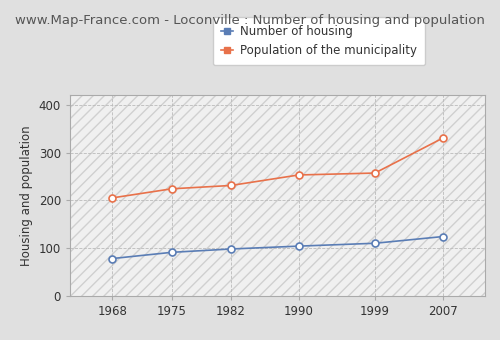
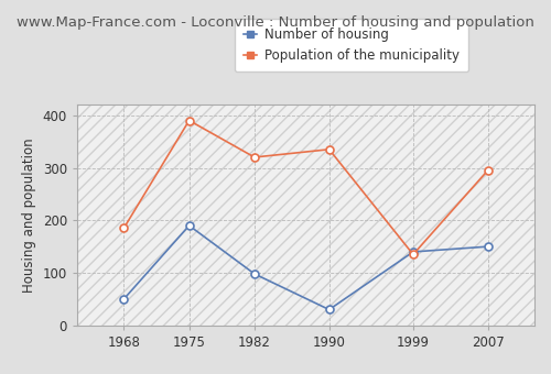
Number of housing/1968: 78 -> 50
Population of the municipality/1968: 205 -> 185
Number of housing/1975: 91 -> 190
Population of the municipality/1975: 224 -> 390
Population of the municipality/1982: 231 -> 320
Number of housing/1990: 104 -> 30
Population of the municipality/1990: 253 -> 335
Number of housing/1999: 110 -> 140
Population of the municipality/1999: 257 -> 135
Number of housing/2007: 124 -> 150
Population of the municipality/2007: 330 -> 295
